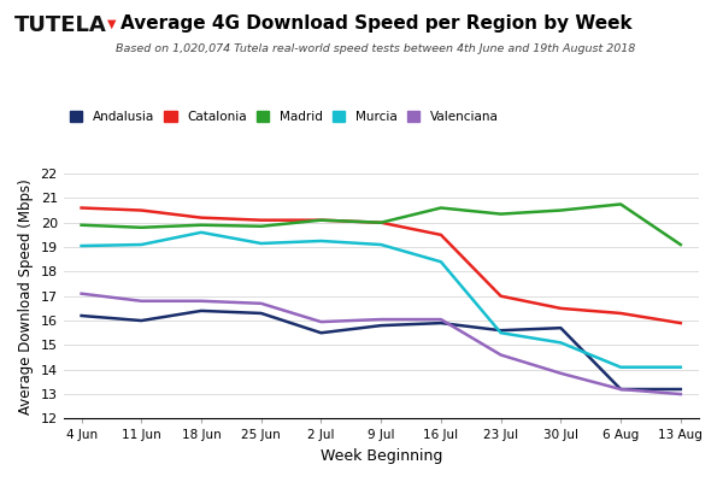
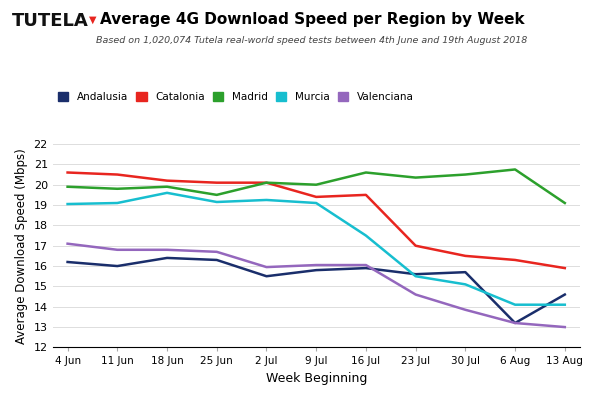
Madrid/25 Jun: 19.85 -> 19.50
Catalonia/9 Jul: 20.0 -> 19.4
Murcia/16 Jul: 18.40 -> 17.50
Andalusia/13 Aug: 13.2 -> 14.6
